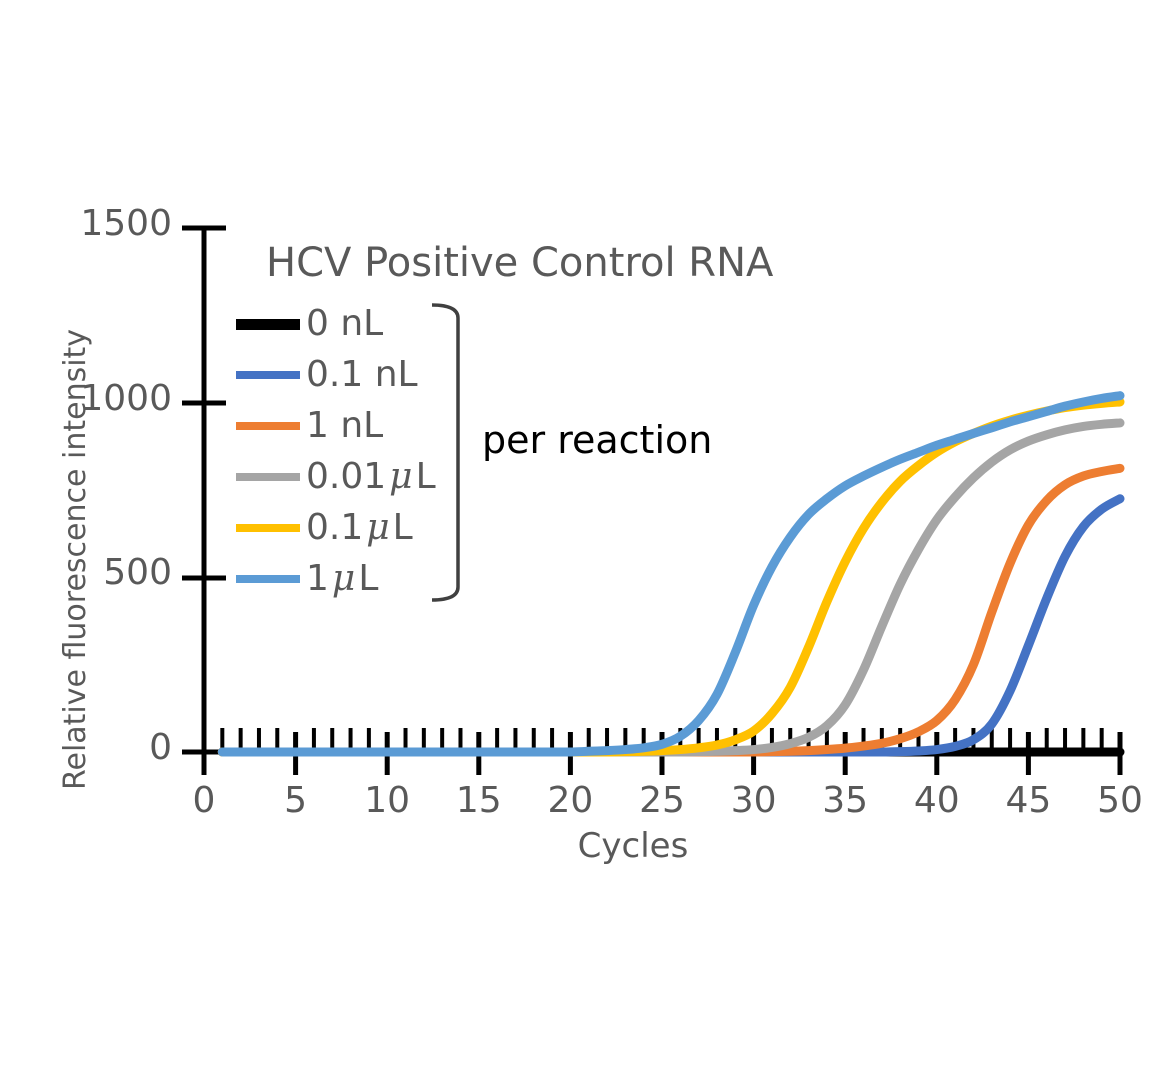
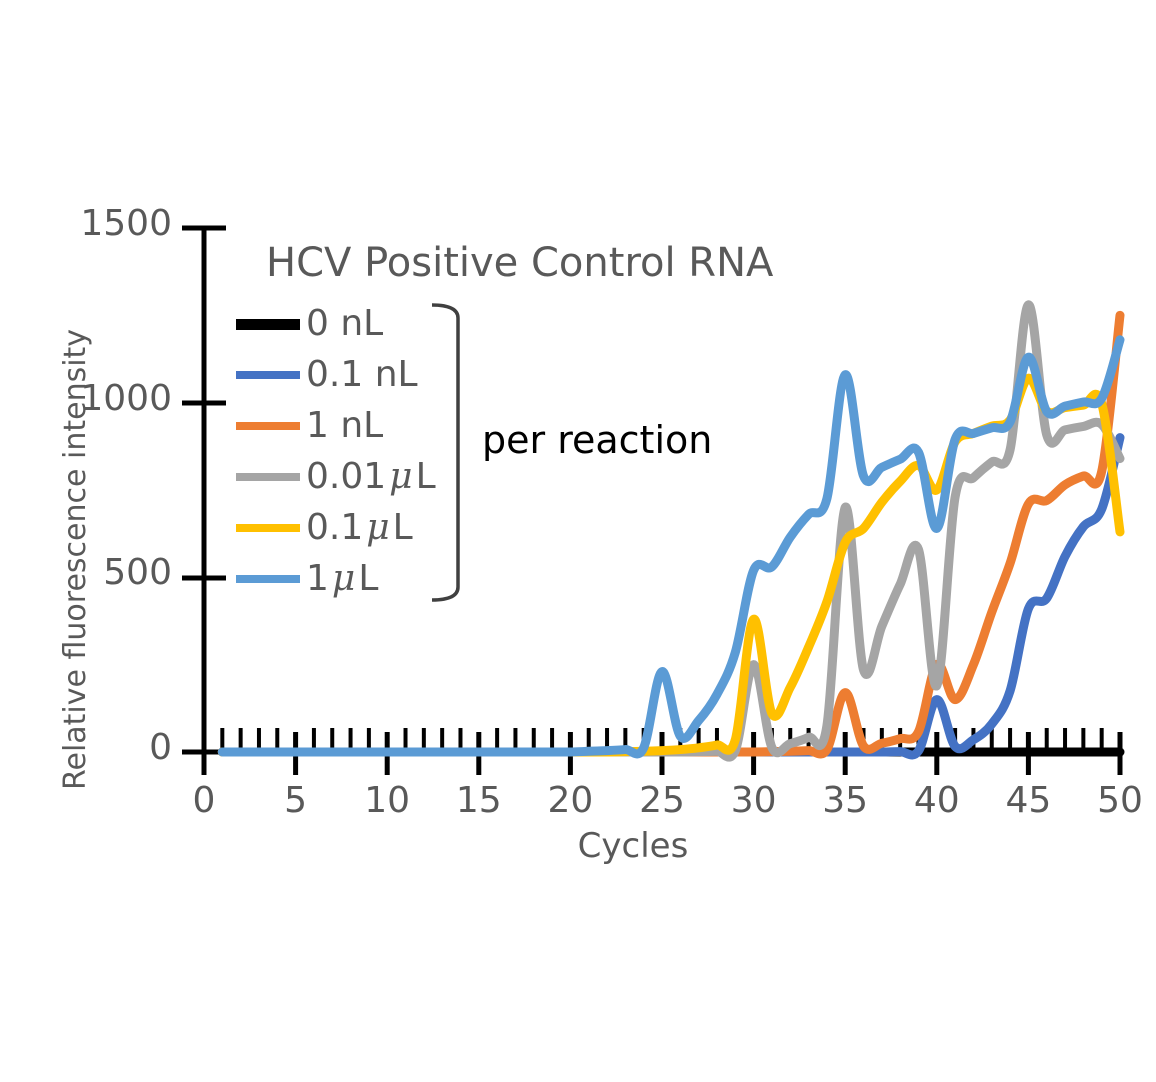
1 μ L/25: 20 -> 230
0.01 μ L/30: 10 -> 250
0.1 μ L/30: 60 -> 380
1 μ L/30: 420 -> 520
1 nL/35: 10 -> 170
0.01 μ L/35: 140 -> 700
0.1 μ L/35: 540 -> 600
1 μ L/35: 760 -> 1080
0.1 nL/40: 10 -> 150
1 nL/40: 90 -> 250
0.01 μ L/40: 660 -> 190
0.1 μ L/40: 860 -> 750
1 μ L/40: 880 -> 640
0.1 nL/45: 300 -> 410
1 nL/45: 650 -> 710
0.01 μ L/45: 890 -> 1280
0.1 μ L/45: 960 -> 1070
1 μ L/45: 960 -> 1130
0.1 nL/50: 720 -> 900
1 nL/50: 810 -> 1250
0.01 μ L/50: 940 -> 840
0.1 μ L/50: 1000 -> 630
1 μ L/50: 1020 -> 1180
